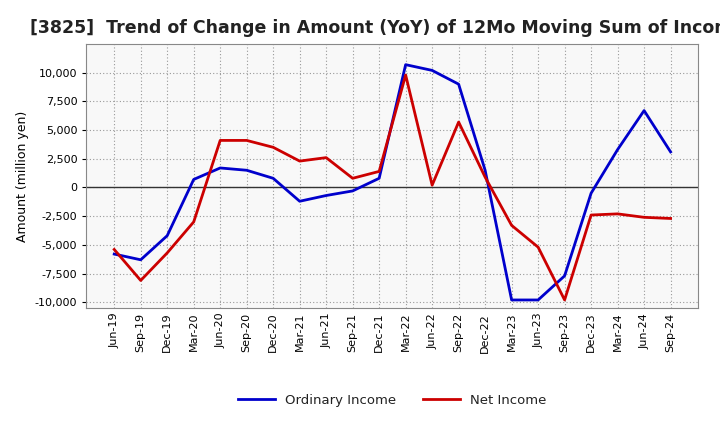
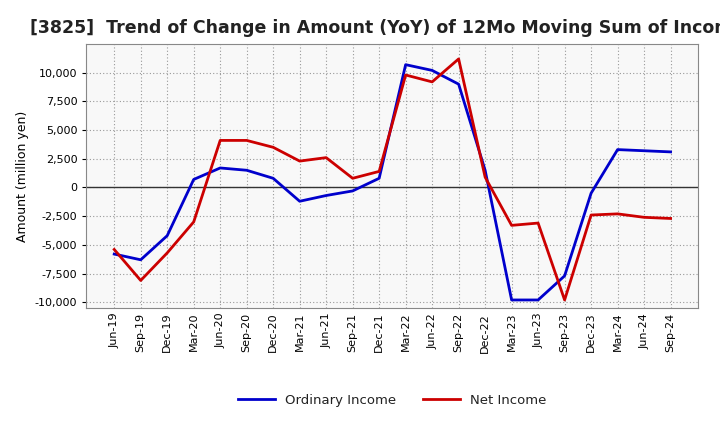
Net Income/Jun-22: 200 -> 9,200
Net Income/Sep-22: 5,700 -> 11,200
Net Income/Jun-23: -5,200 -> -3,100
Ordinary Income/Jun-24: 6,700 -> 3,200
